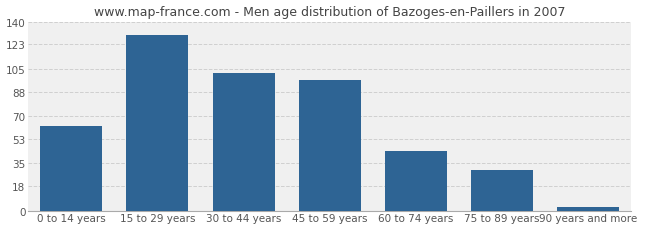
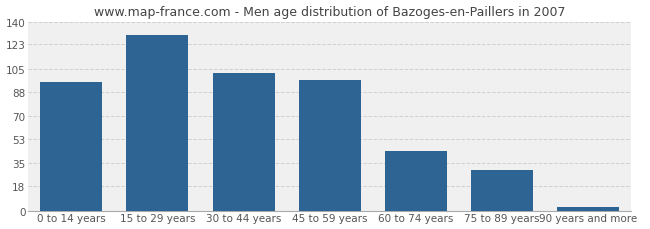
0 to 14 years: 63 -> 95
